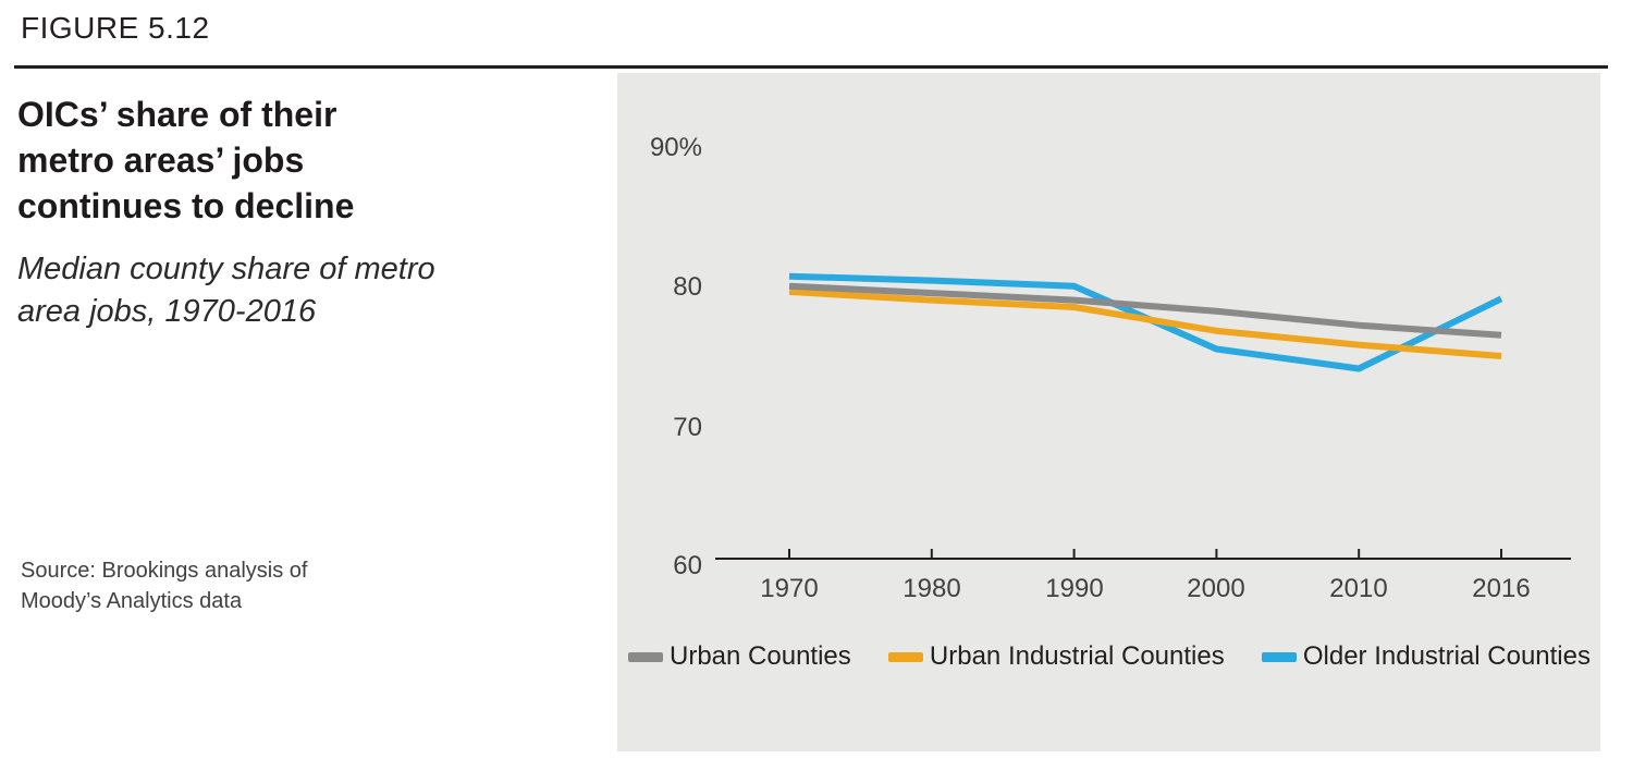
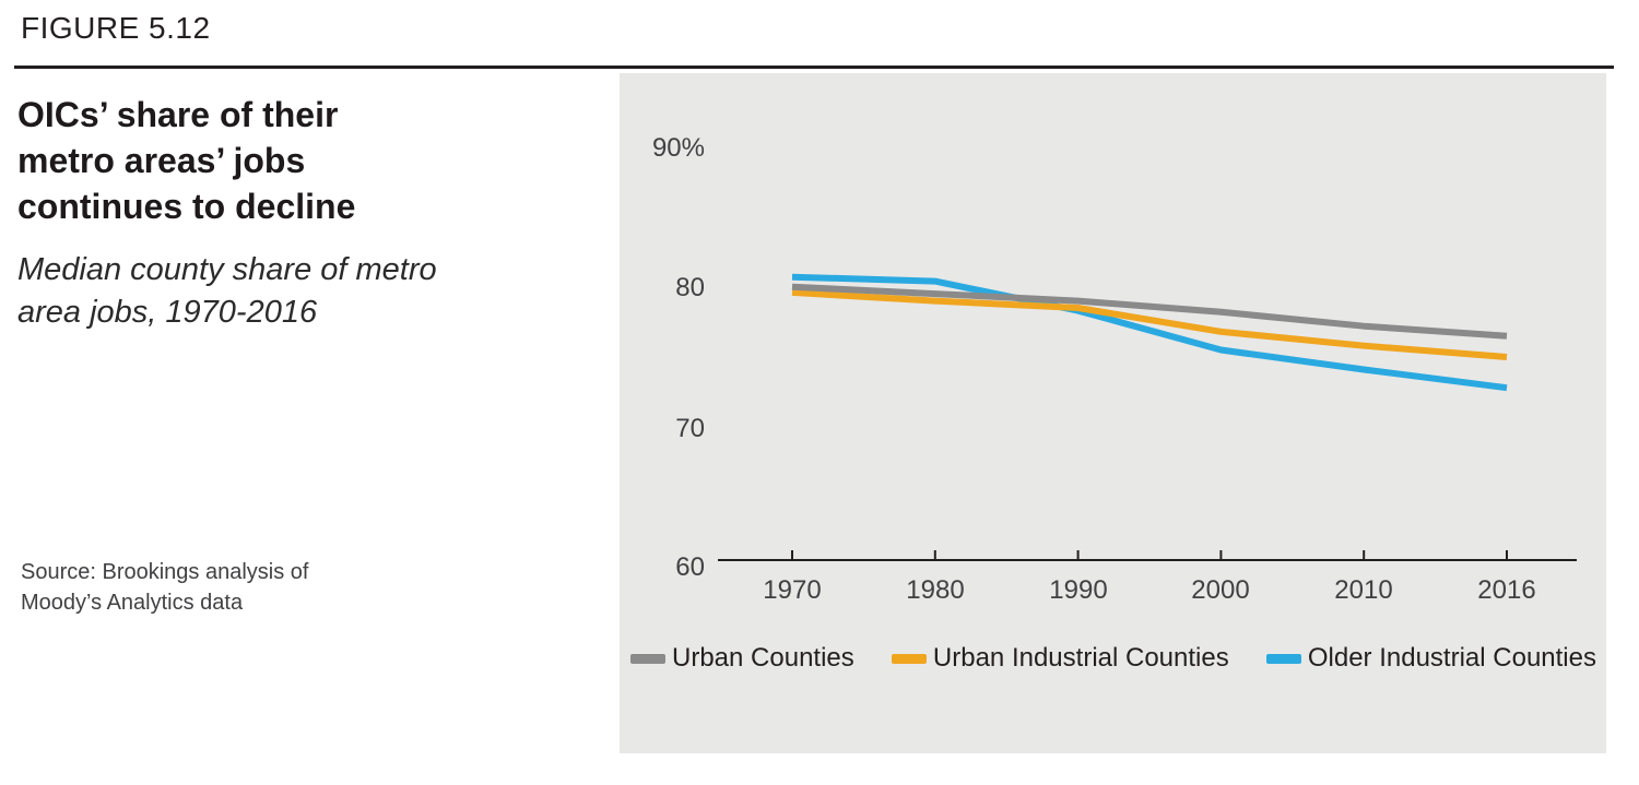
Older Industrial Counties/1990: 80.1% -> 78.4%
Older Industrial Counties/2016: 79.2% -> 72.9%
